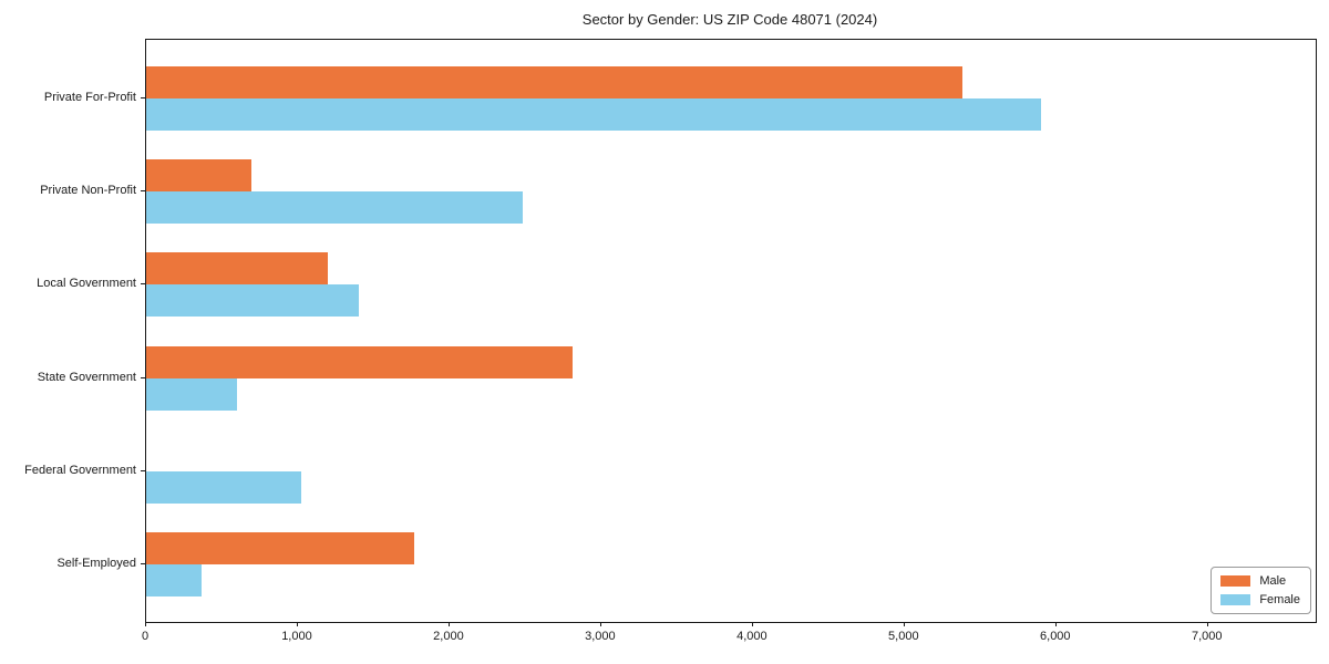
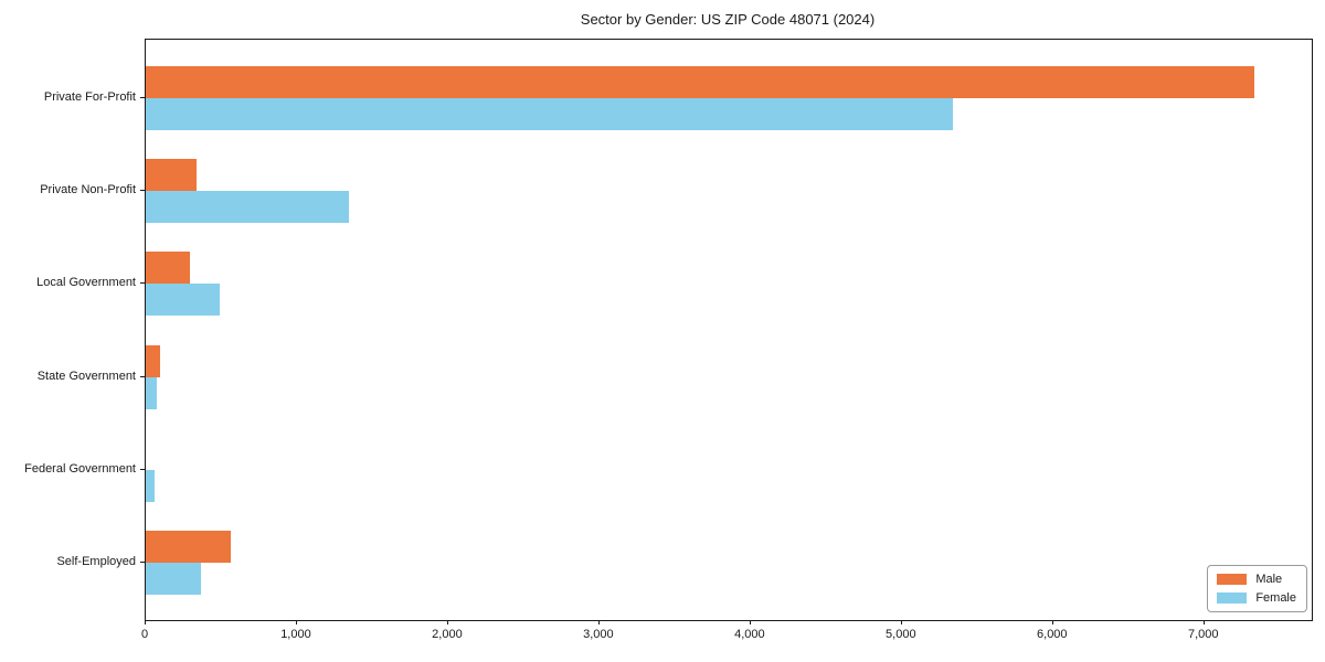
Male/Private For-Profit: 5380 -> 7330
Female/Private For-Profit: 5900 -> 5340
Male/Private Non-Profit: 690 -> 340
Female/Private Non-Profit: 2480 -> 1340
Male/Local Government: 1200 -> 290
Female/Local Government: 1400 -> 490
Male/State Government: 2810 -> 100
Female/State Government: 600 -> 70
Female/Federal Government: 1020 -> 60
Male/Self-Employed: 1770 -> 560
